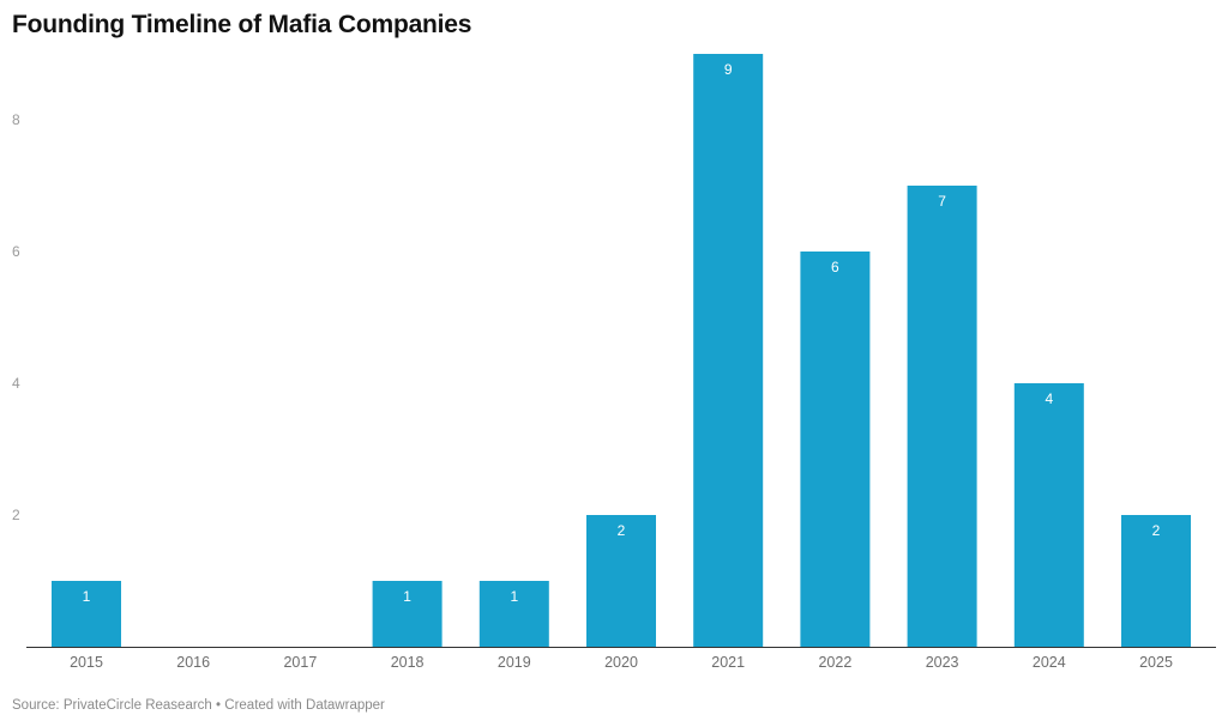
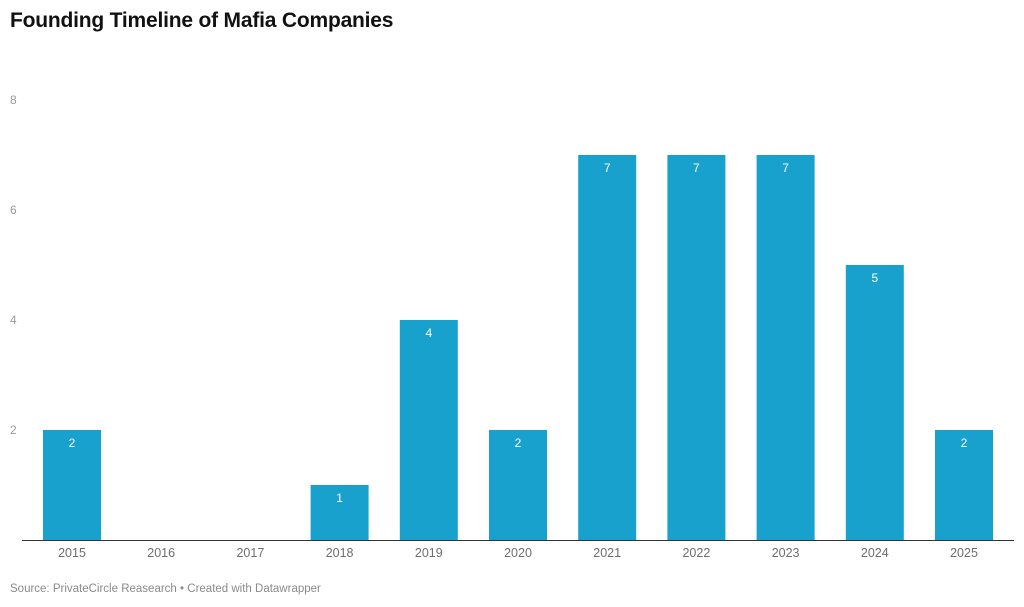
2015: 1 -> 2
2019: 1 -> 4
2021: 9 -> 7
2022: 6 -> 7
2024: 4 -> 5
